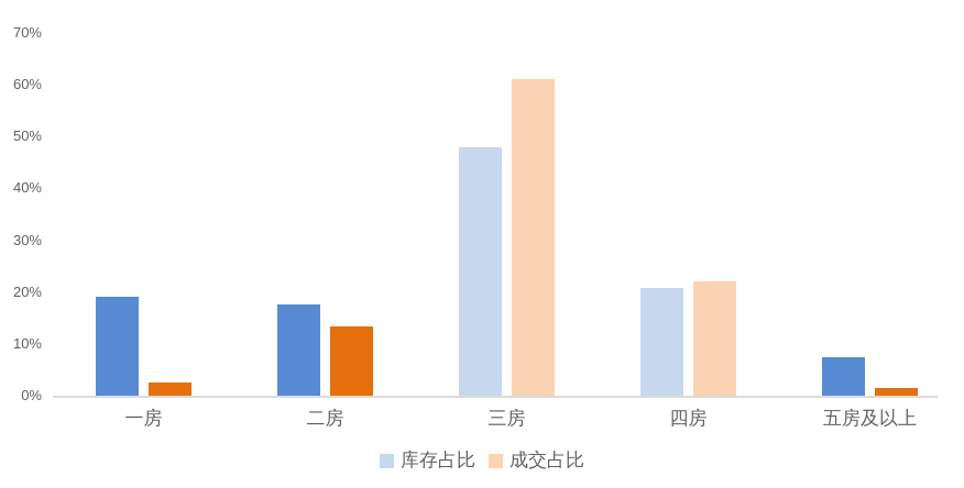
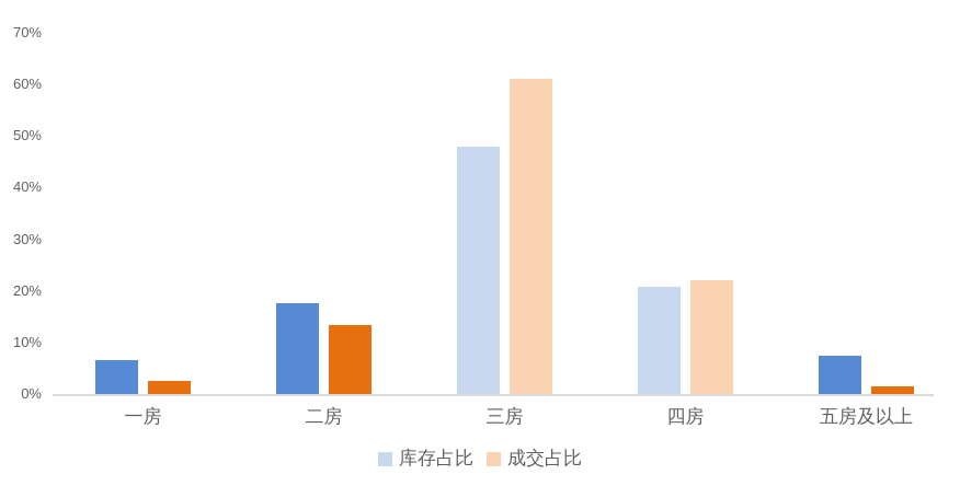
库存占比/一房: 19% -> 6%
